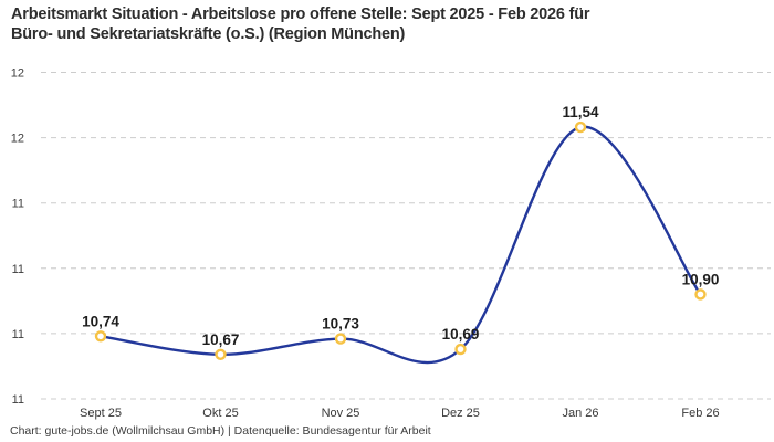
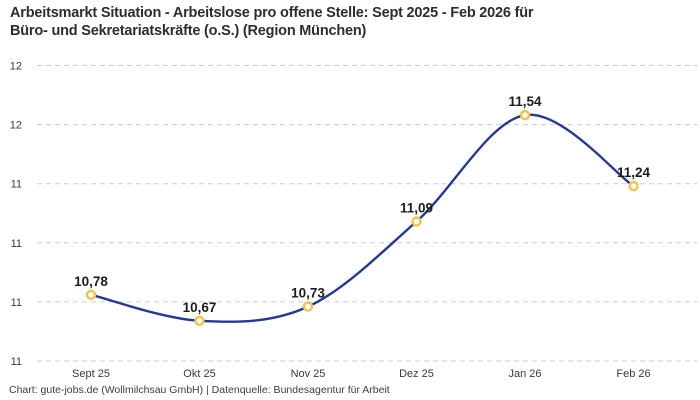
Sept 25: 10,74 -> 10,78
Dez 25: 10,69 -> 11,09
Feb 26: 10,90 -> 11,24
